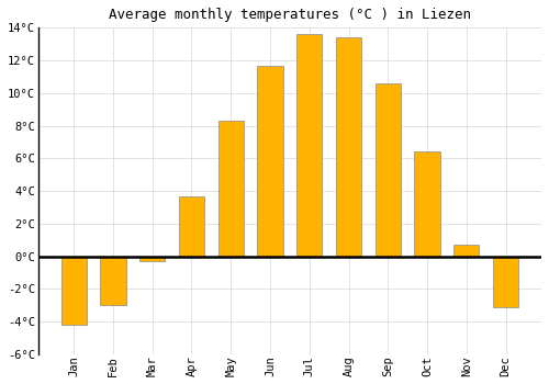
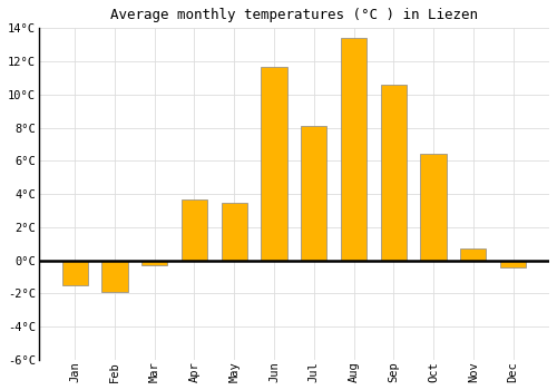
Jan: -4.2°C -> -1.5°C
Feb: -3.0°C -> -1.9°C
May: 8.3°C -> 3.5°C
Jul: 13.6°C -> 8.1°C
Dec: -3.1°C -> -0.4°C
